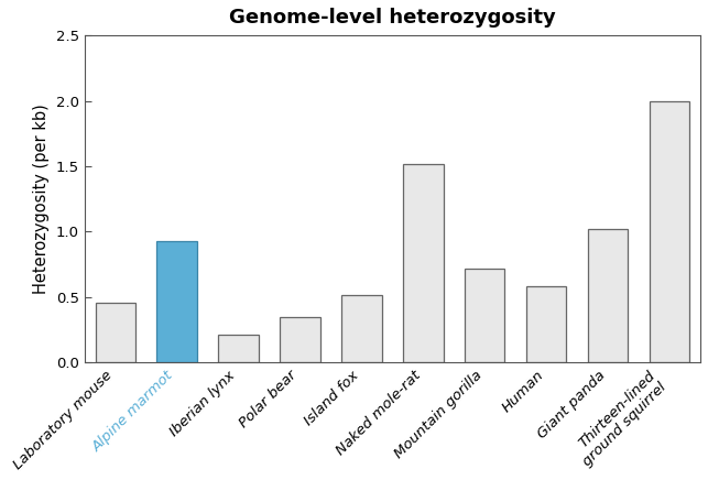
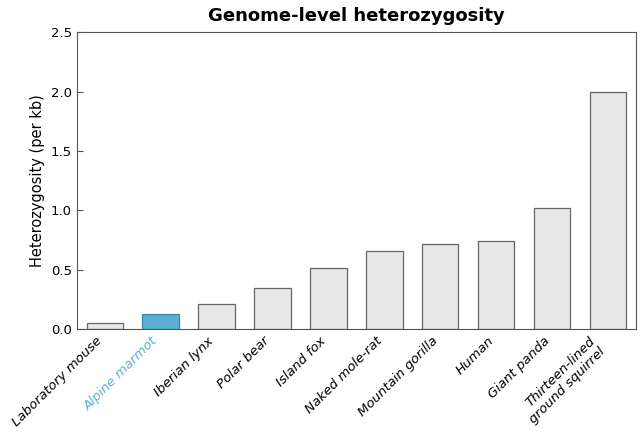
Laboratory mouse: 0.46 -> 0.05
Alpine marmot: 0.93 -> 0.13
Naked mole-rat: 1.52 -> 0.66
Human: 0.58 -> 0.74
